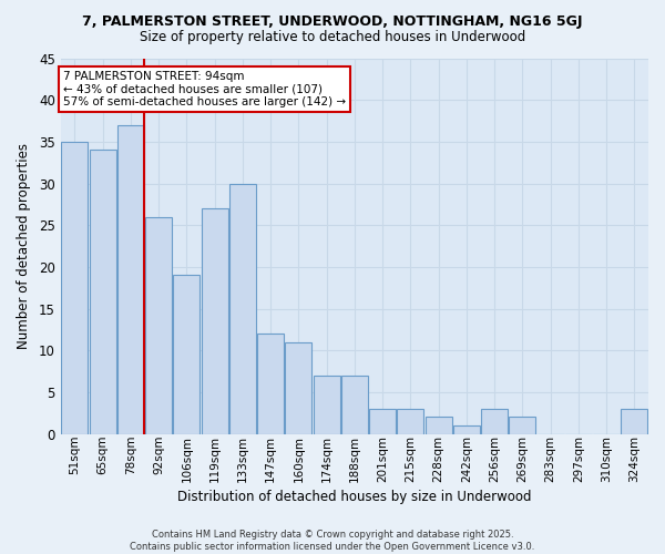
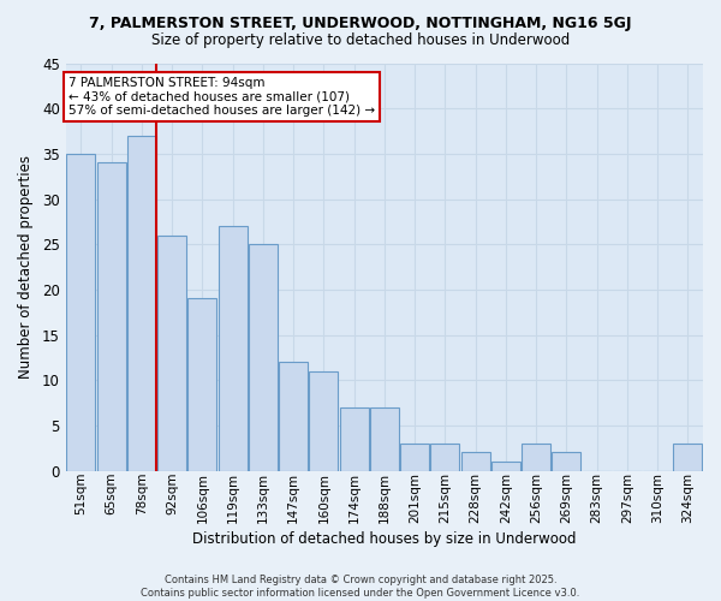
133sqm: 30 -> 25
